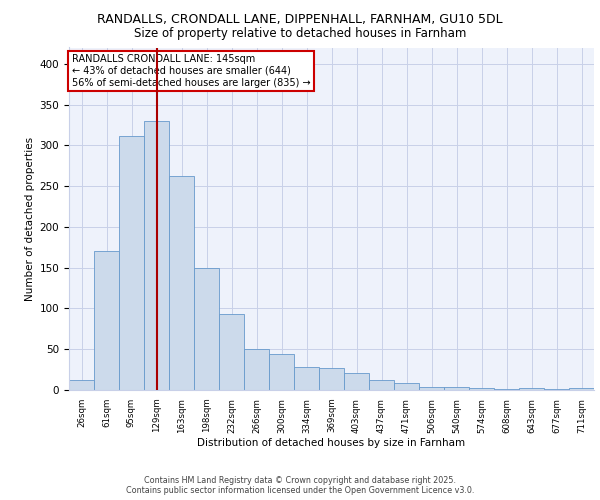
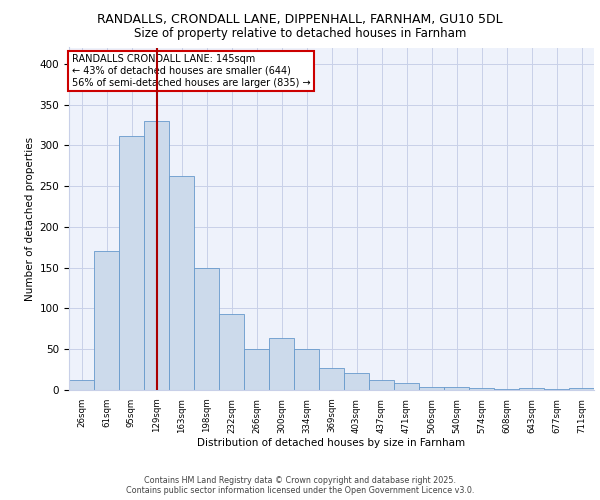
300sqm: 44 -> 64
334sqm: 28 -> 50
